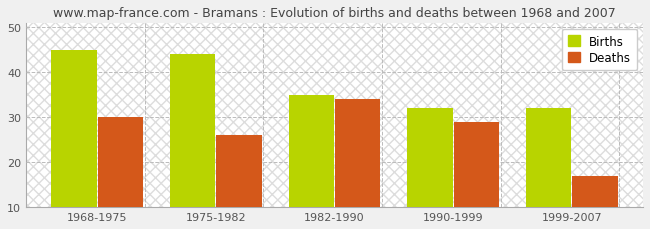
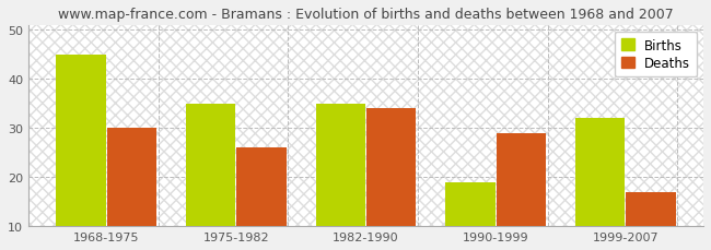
Births/1975-1982: 44 -> 35
Births/1990-1999: 32 -> 19
